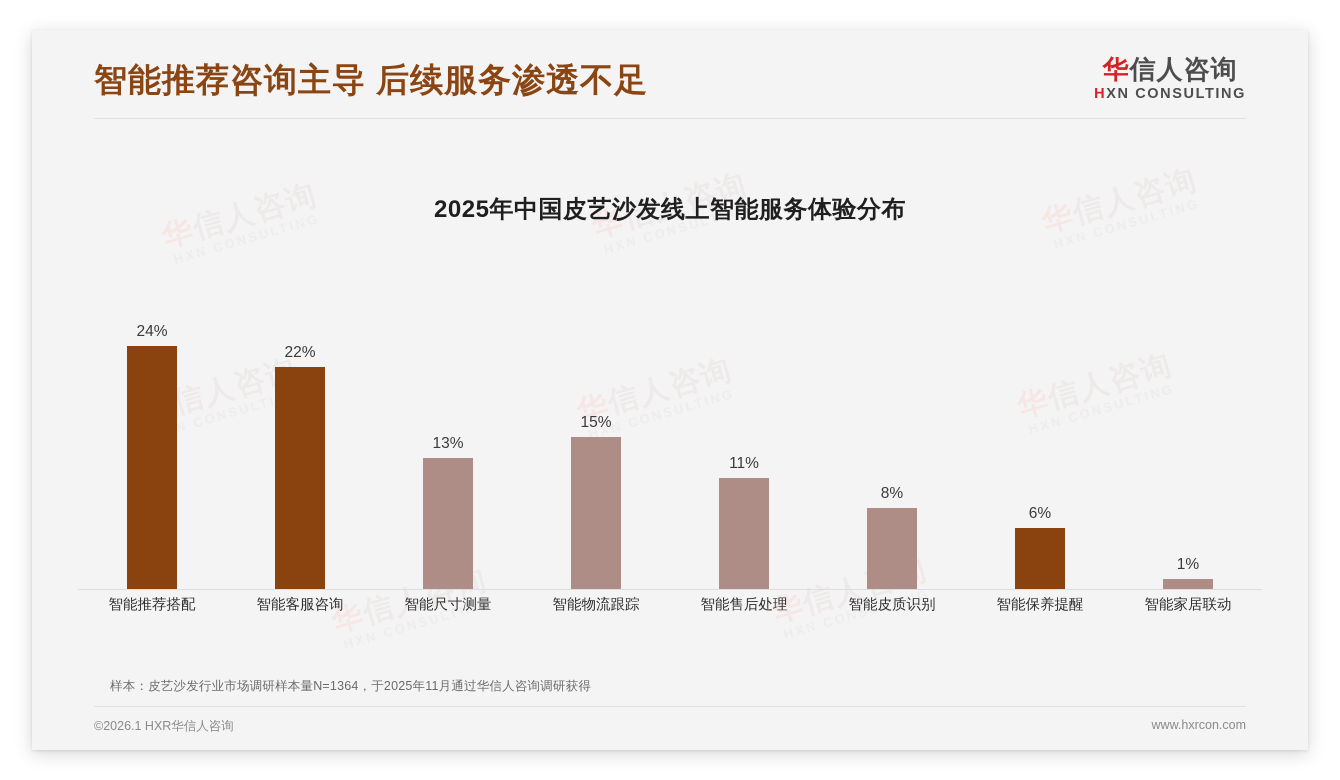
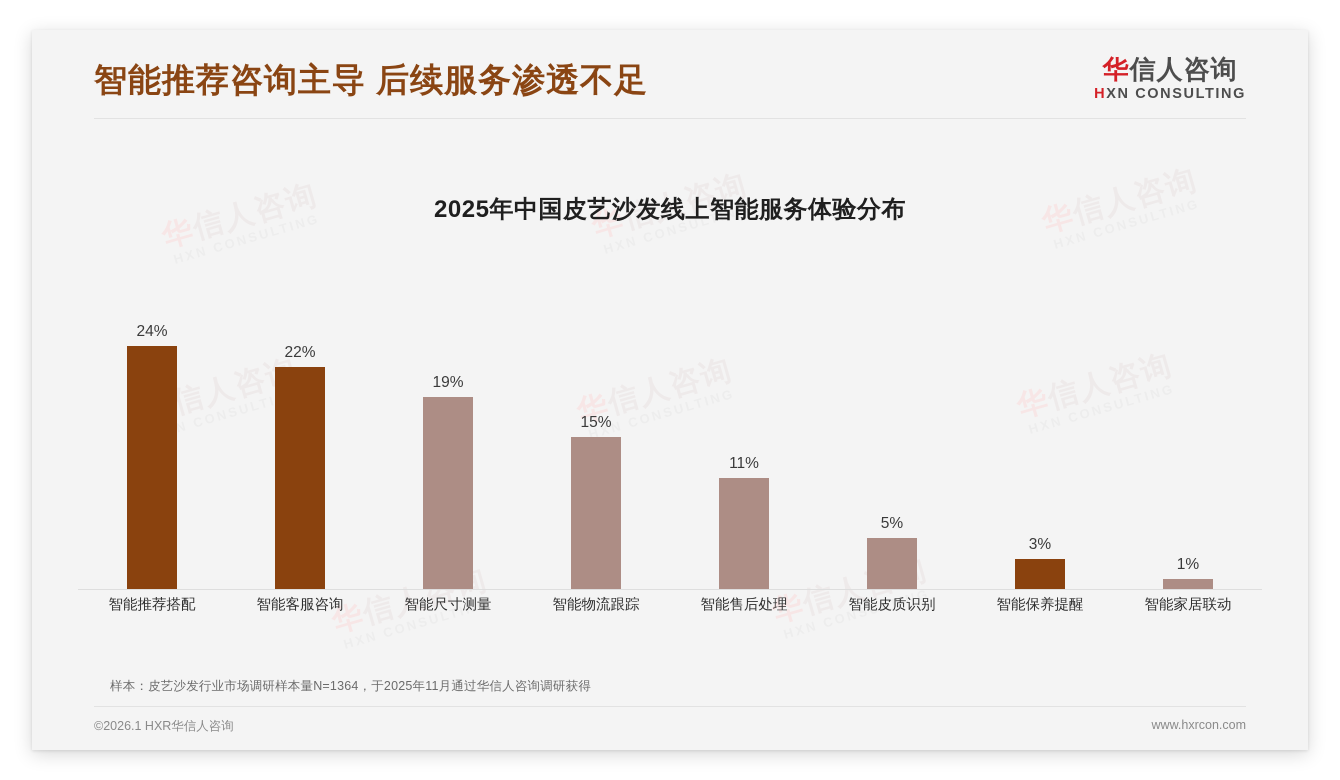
智能尺寸测量: 13% -> 19%
智能皮质识别: 8% -> 5%
智能保养提醒: 6% -> 3%
